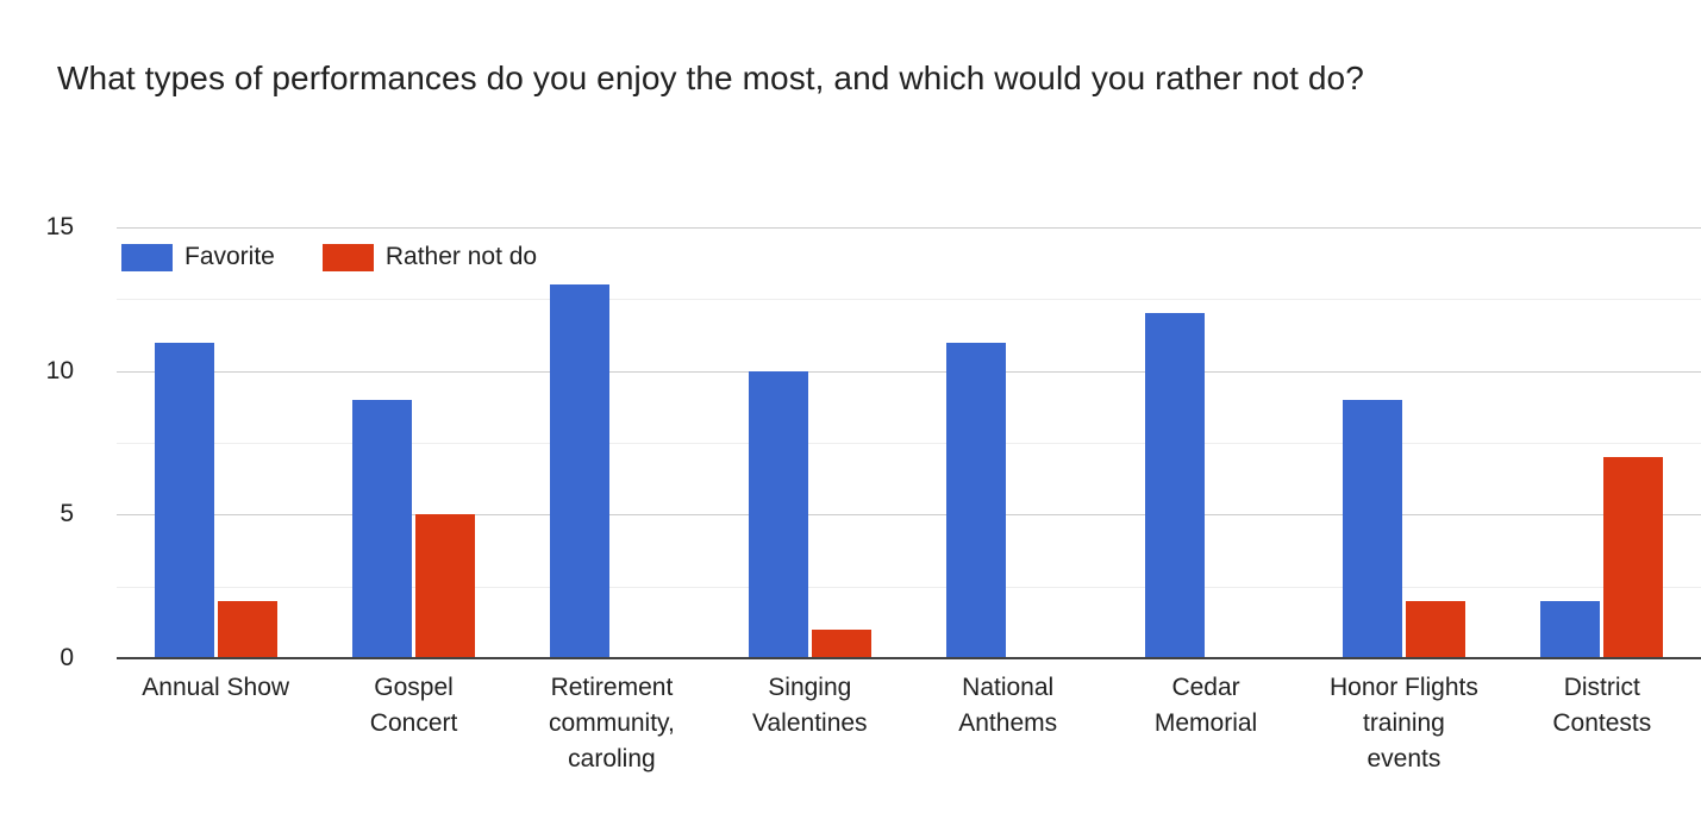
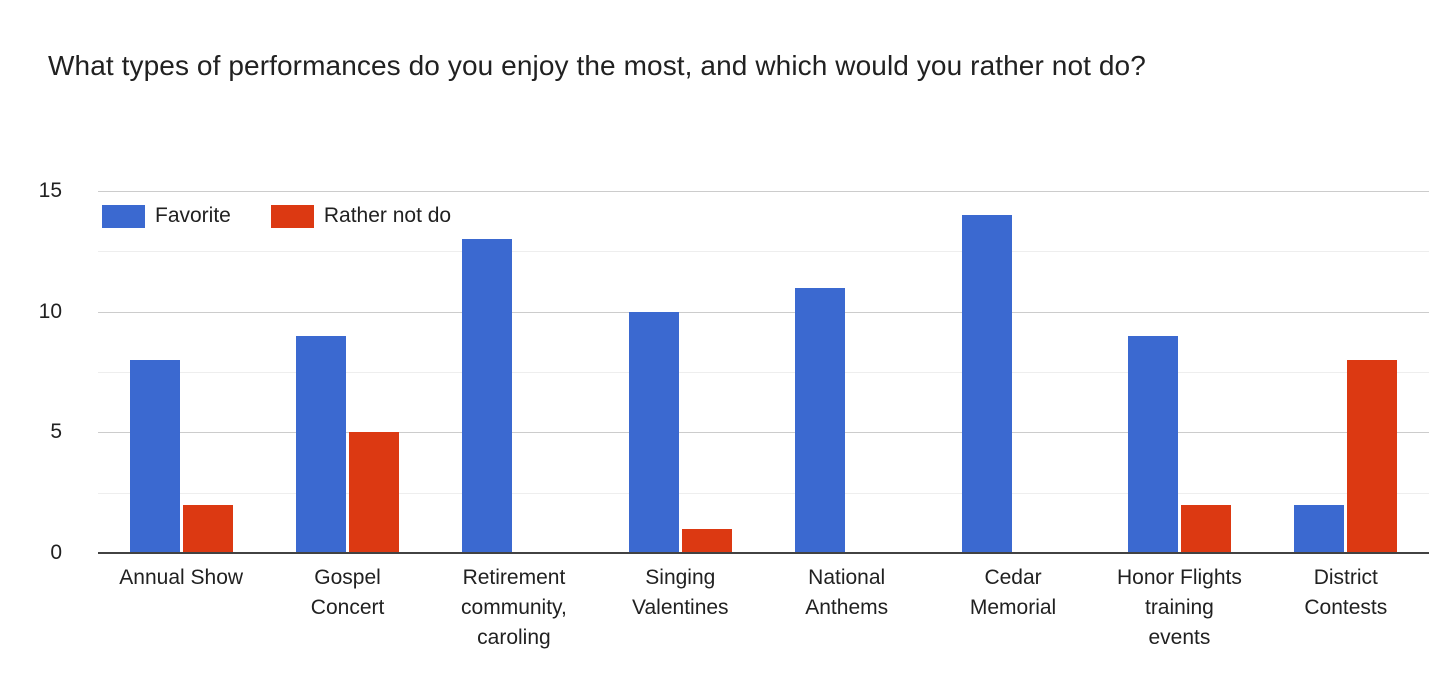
Favorite/Annual Show: 11 -> 8
Favorite/Cedar Memorial: 12 -> 14
Rather not do/District Contests: 7 -> 8
